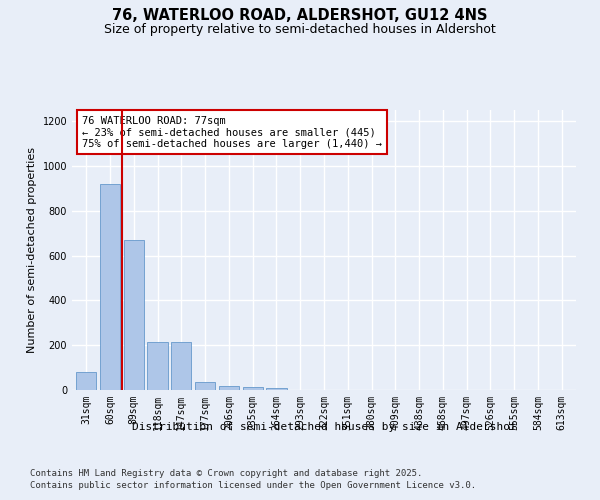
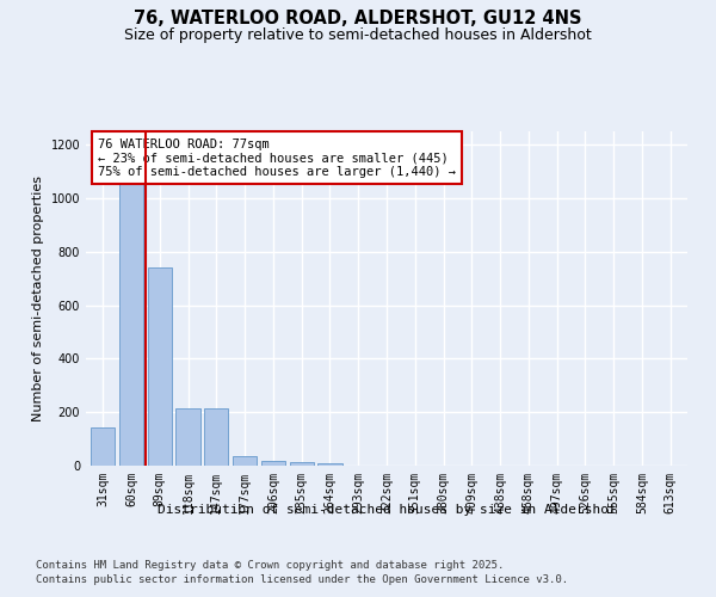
31sqm: 80 -> 145
60sqm: 920 -> 1060
89sqm: 670 -> 740
